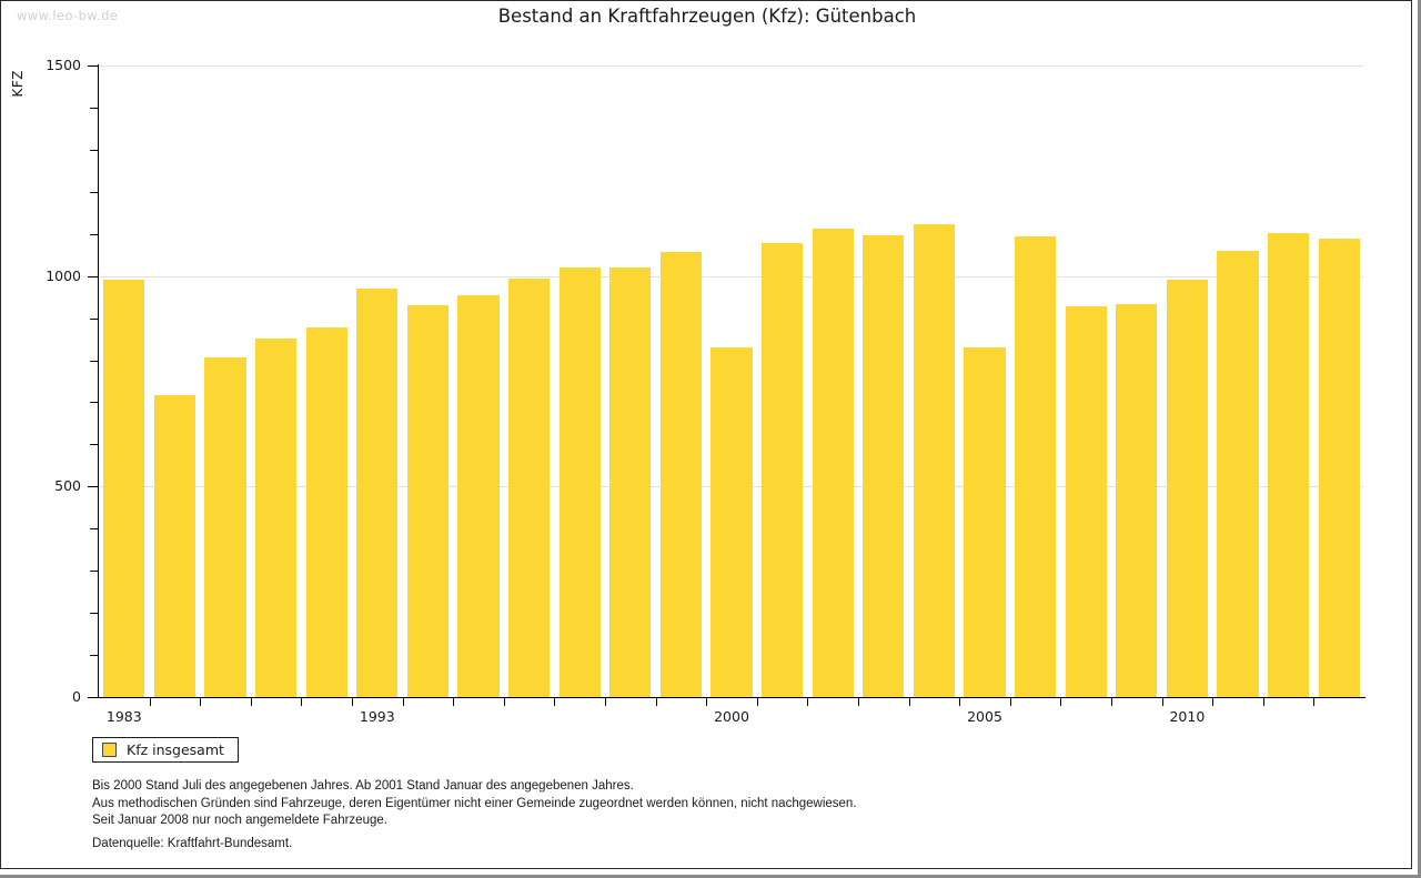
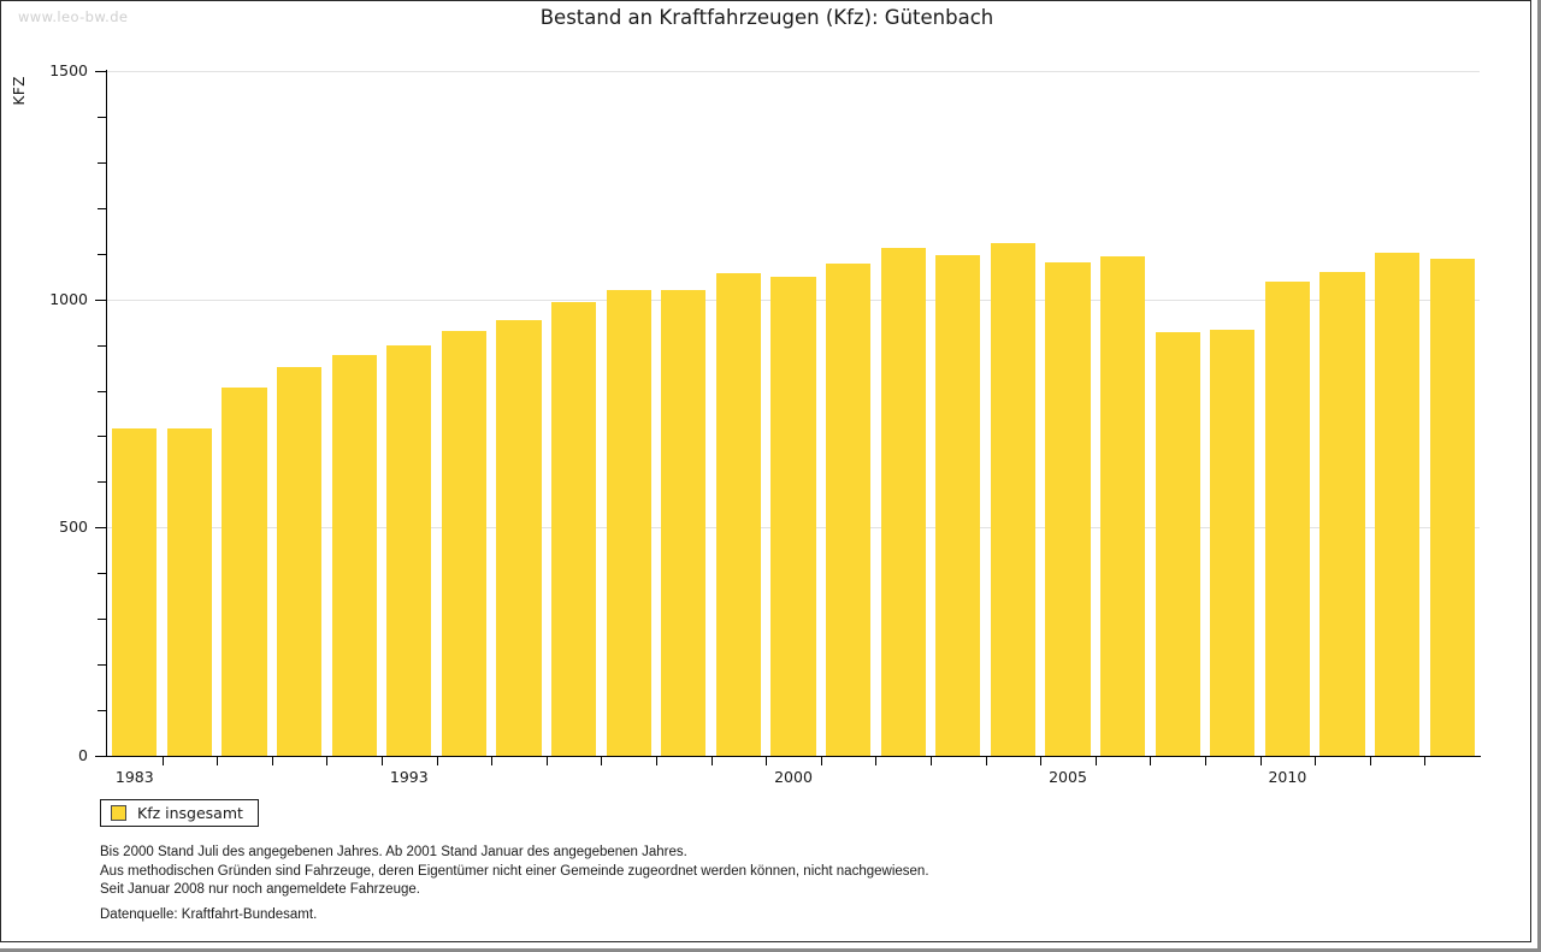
1983: 990 -> 720
1993: 970 -> 900
2000: 830 -> 1050
2005: 830 -> 1080
2010: 990 -> 1040
